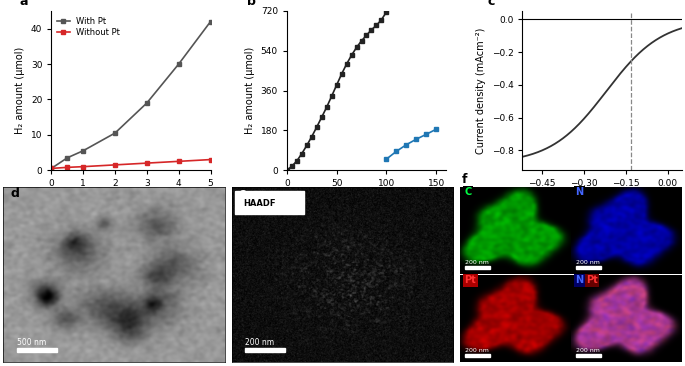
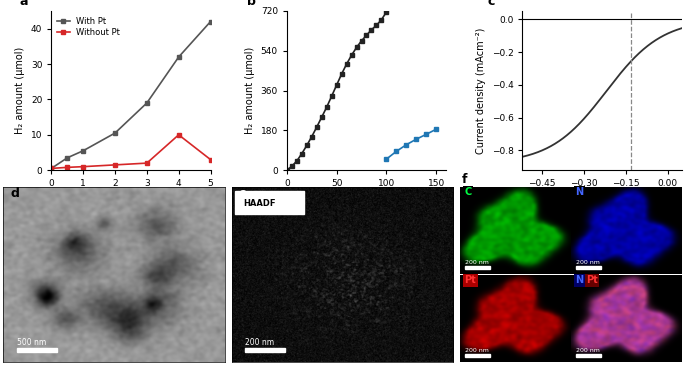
With Pt/4: 30.0 -> 32.0
Without Pt/4: 2.5 -> 10.0
